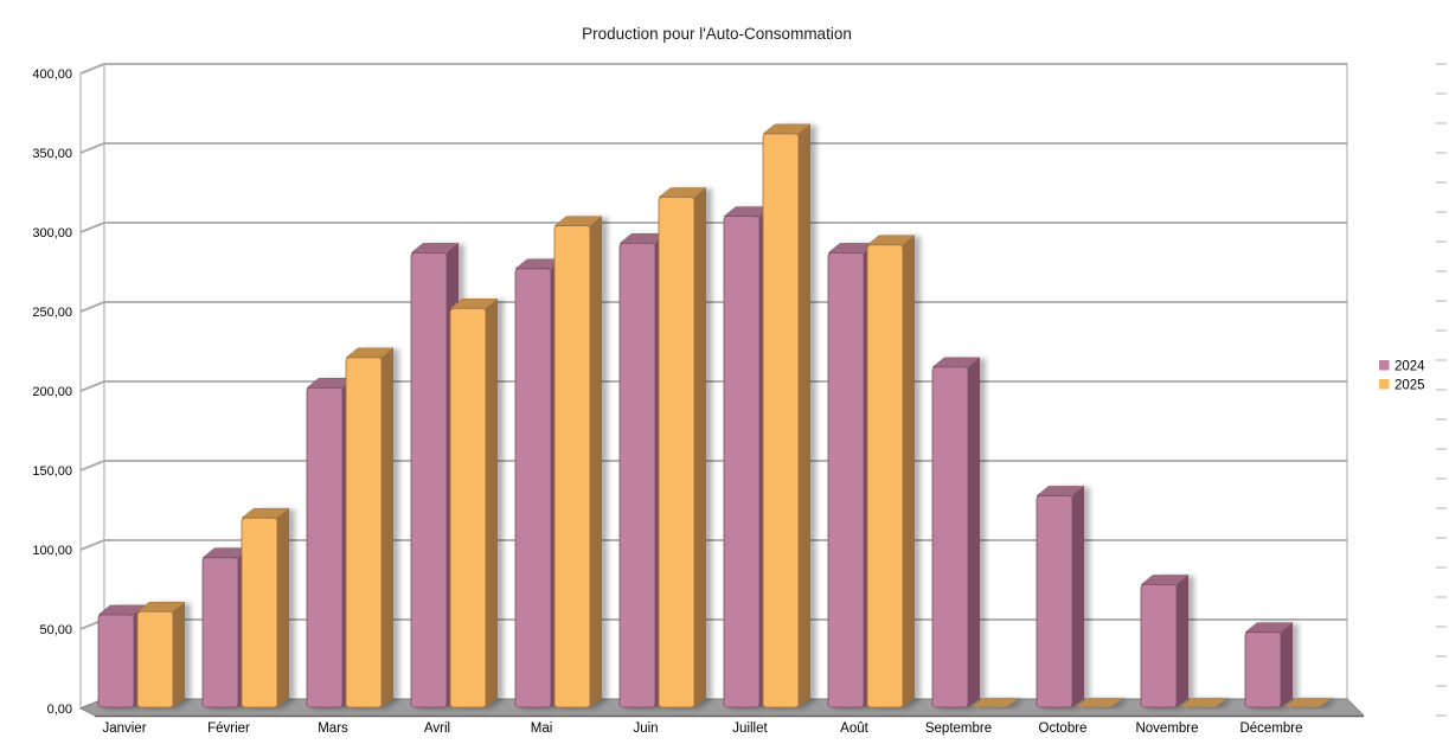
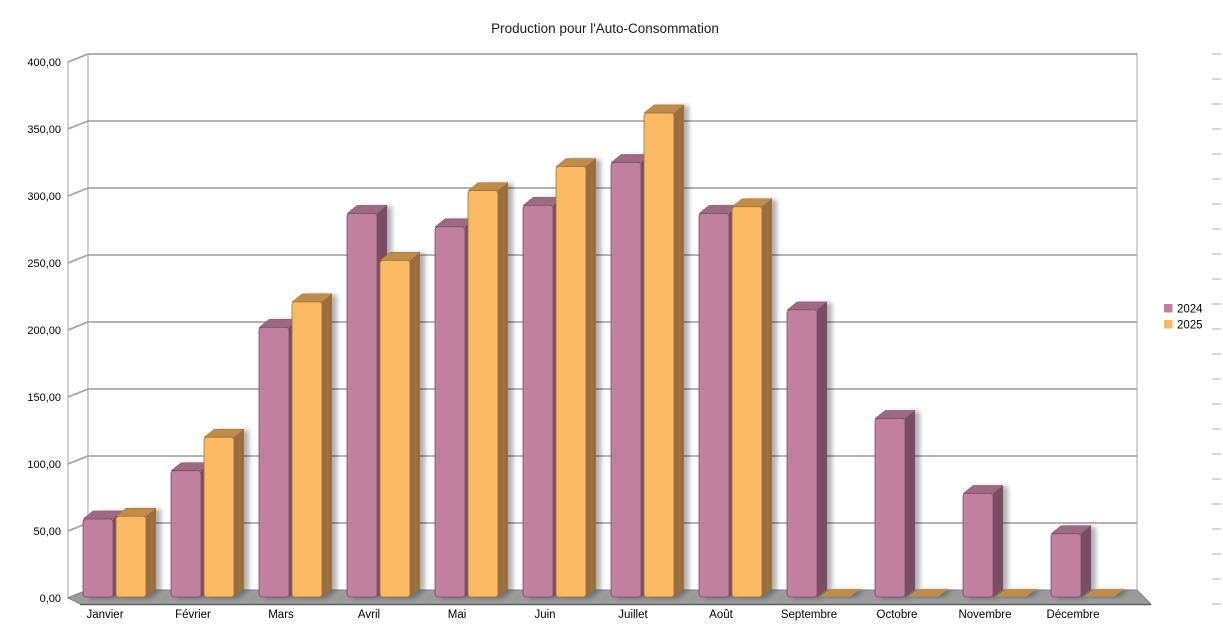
2024/Juillet: 310 -> 325
